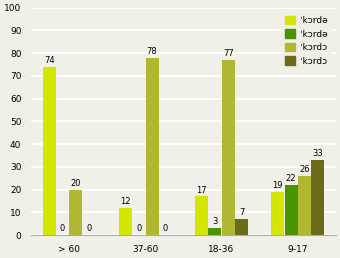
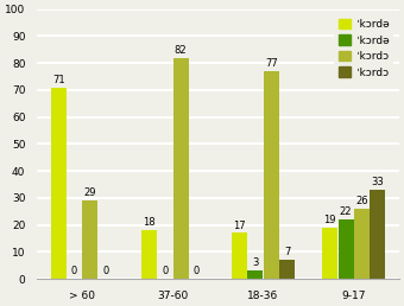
ˈkɔrdə/> 60: 74 -> 71
ˈkɔrdɔ/> 60: 20 -> 29
ˈkɔrdə/37-60: 12 -> 18
ˈkɔrdɔ/37-60: 78 -> 82
